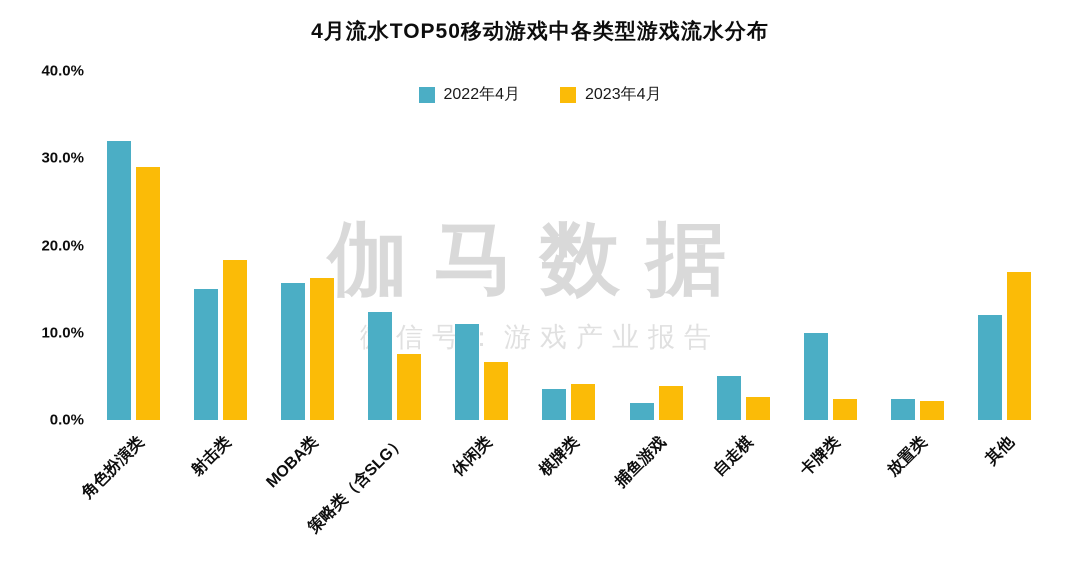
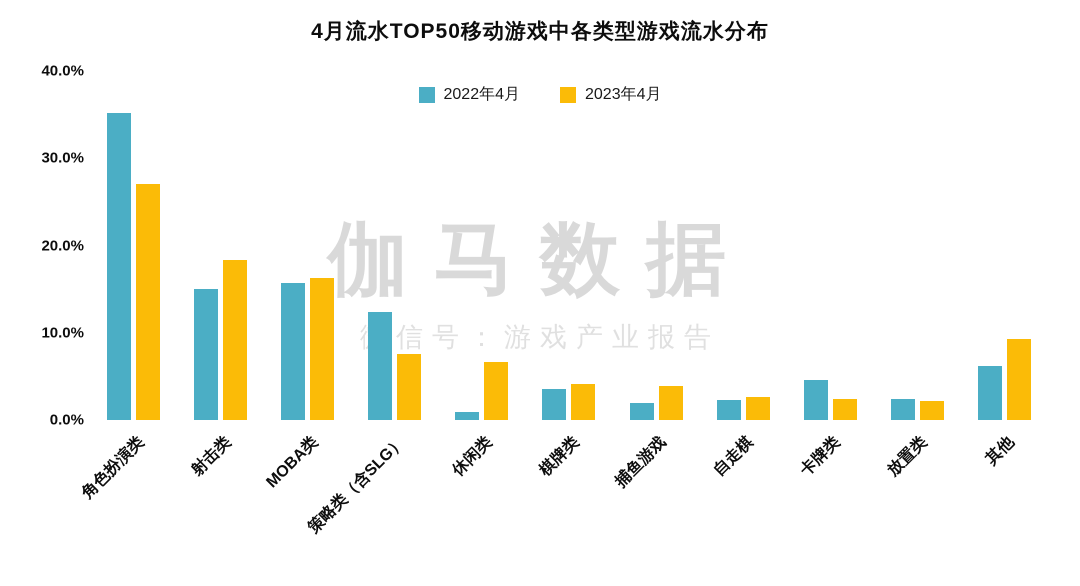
2022年4月/角色扮演类: 32% -> 35%
2023年4月/角色扮演类: 29% -> 27%
2022年4月/休闲类: 11% -> 1%
2022年4月/自走棋: 5% -> 2%
2022年4月/卡牌类: 10% -> 5%
2022年4月/其他: 12% -> 6%
2023年4月/其他: 17% -> 9%
